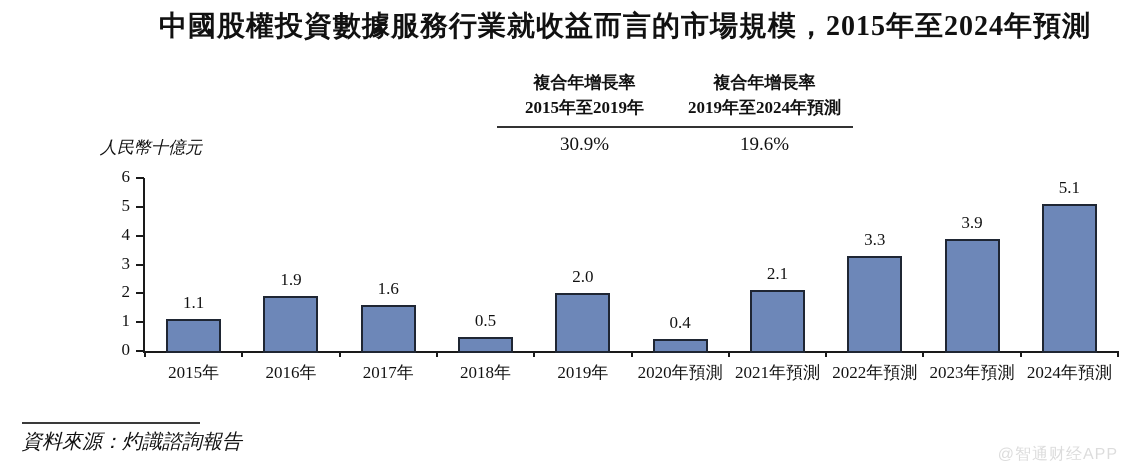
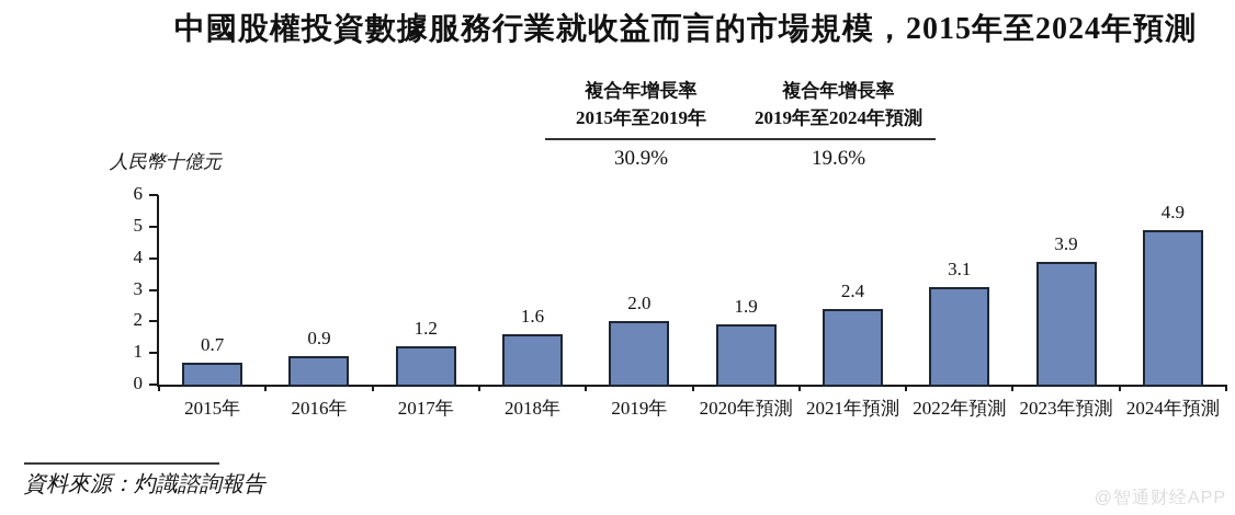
2015年: 1.1 -> 0.7
2016年: 1.9 -> 0.9
2017年: 1.6 -> 1.2
2018年: 0.5 -> 1.6
2020年預測: 0.4 -> 1.9
2021年預測: 2.1 -> 2.4
2022年預測: 3.3 -> 3.1
2024年預測: 5.1 -> 4.9
